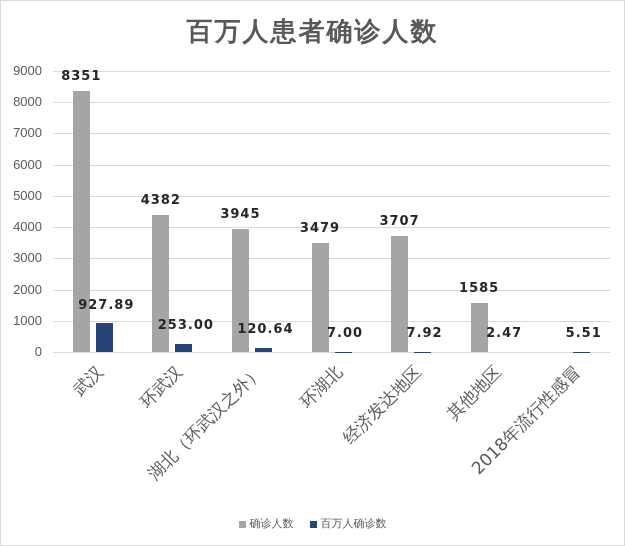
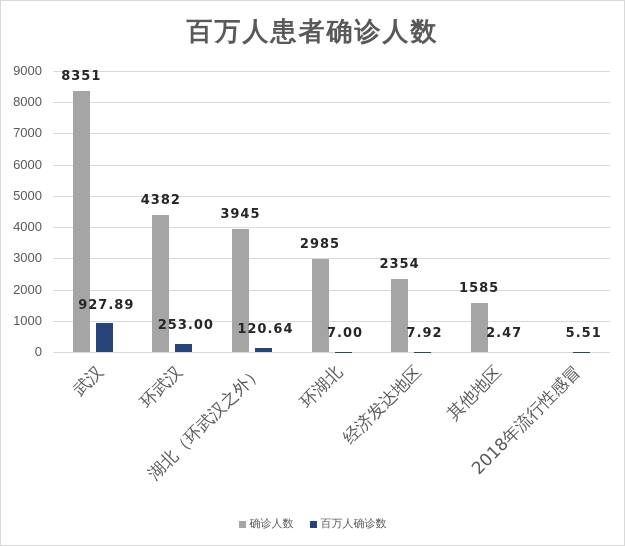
确诊人数/环湖北: 3479 -> 2985
确诊人数/经济发达地区: 3707 -> 2354
